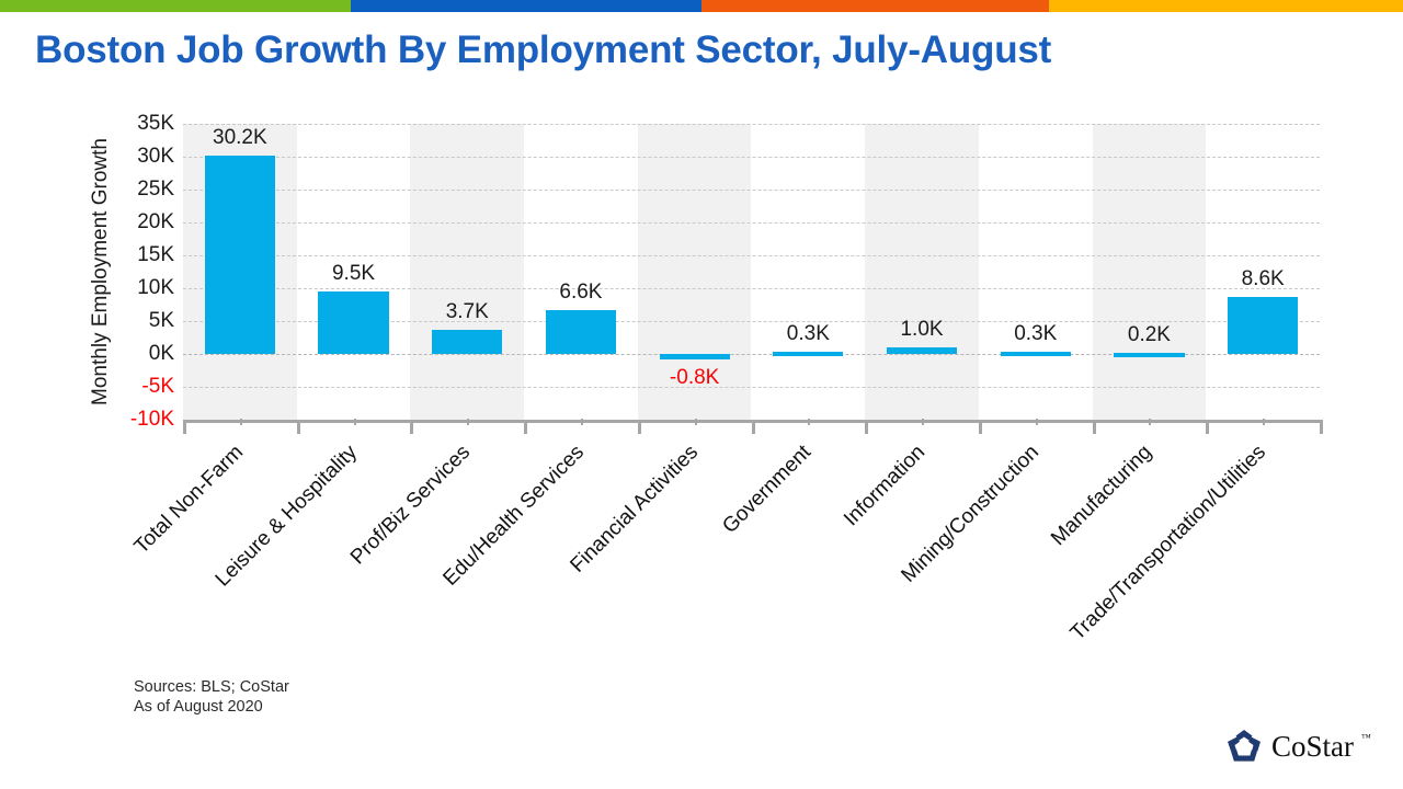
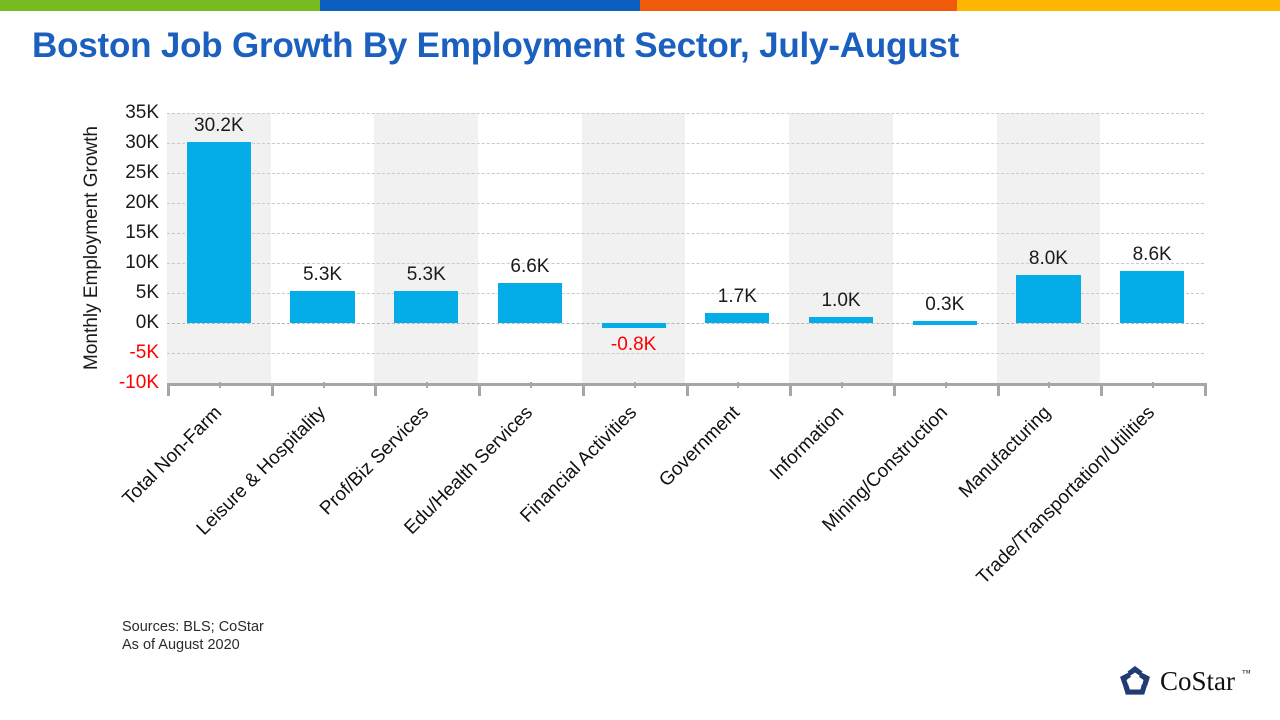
Leisure & Hospitality: 9.5K -> 5.3K
Prof/Biz Services: 3.7K -> 5.3K
Government: 0.3K -> 1.7K
Manufacturing: 0.2K -> 8.0K
